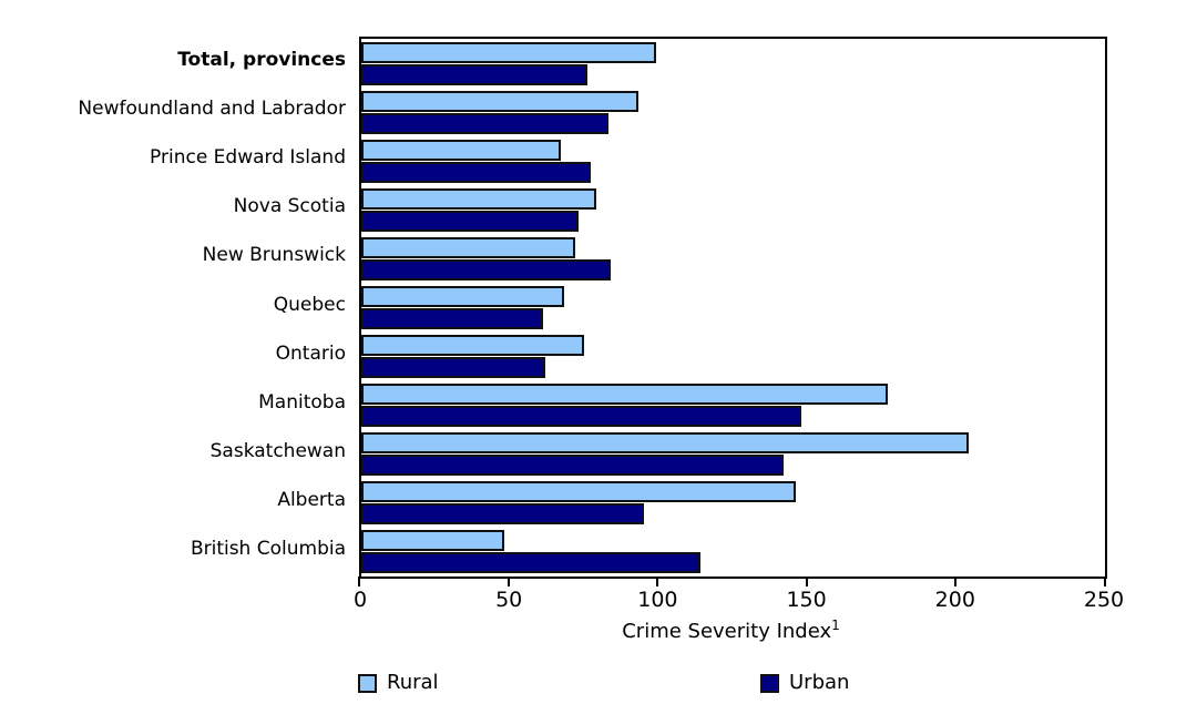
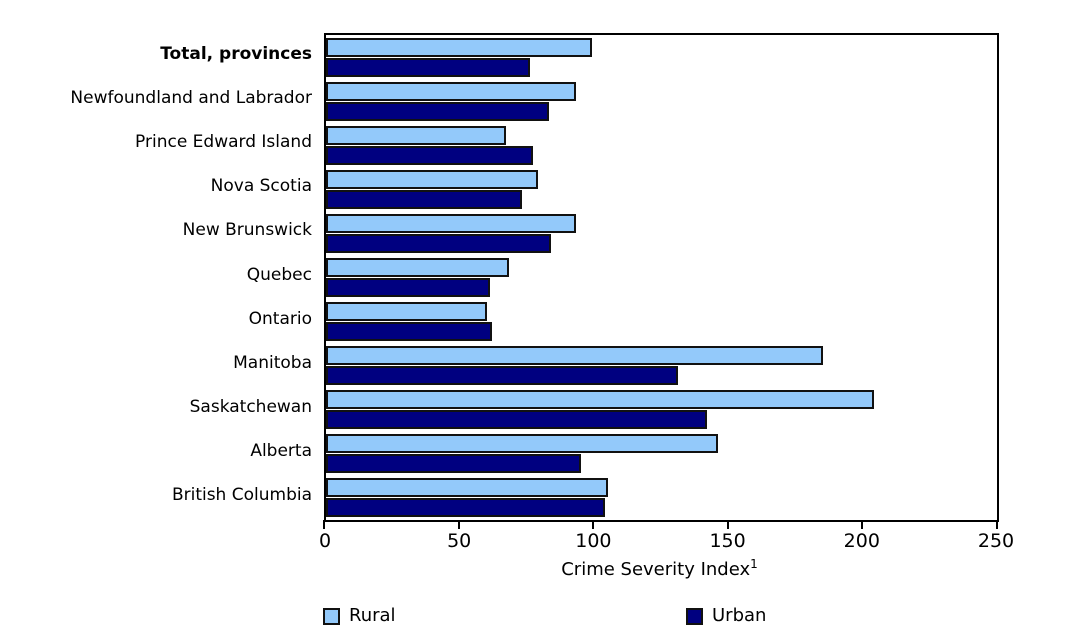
Rural/New Brunswick: 72 -> 93
Rural/Ontario: 75 -> 60
Rural/Manitoba: 177 -> 185
Urban/Manitoba: 148 -> 131
Rural/British Columbia: 48 -> 105
Urban/British Columbia: 114 -> 104
